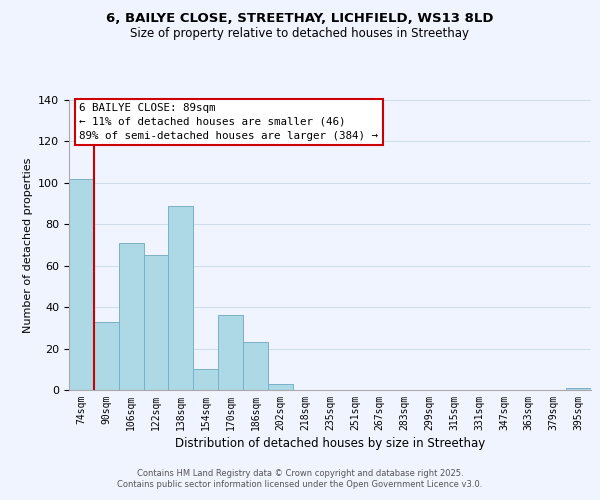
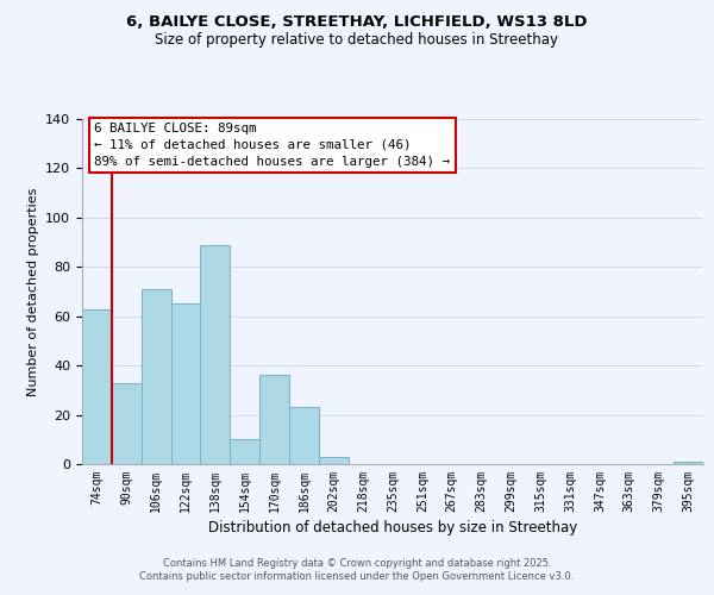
74sqm: 102 -> 63
